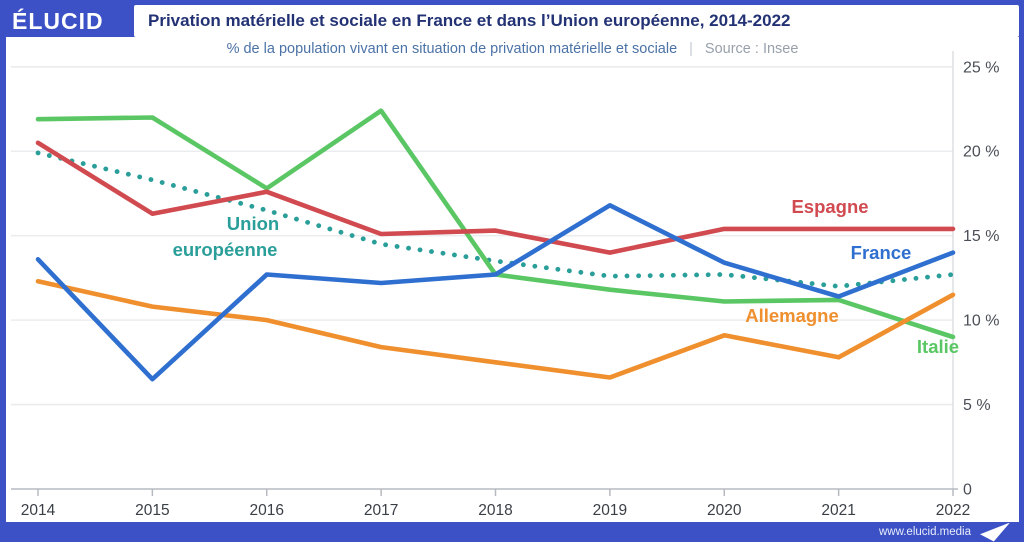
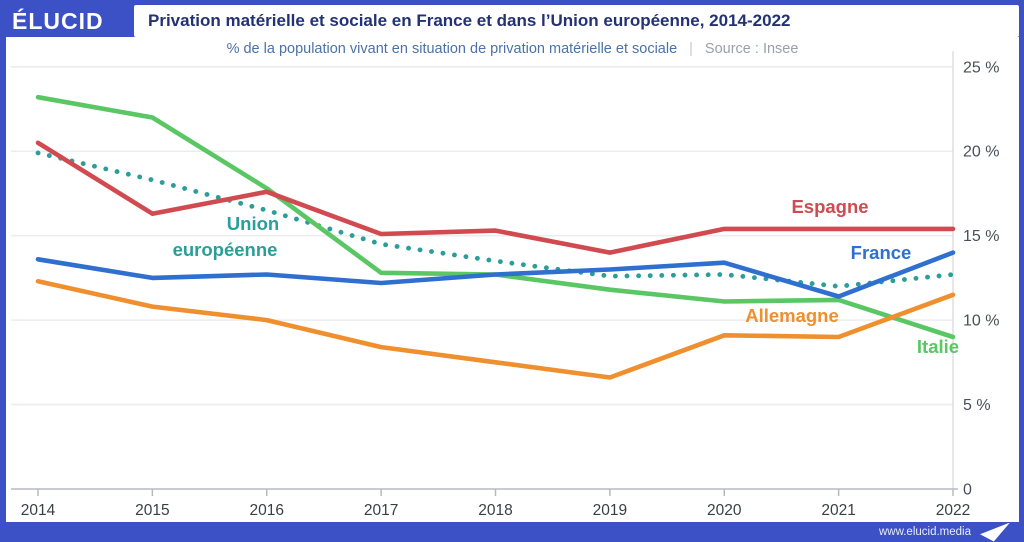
Italie/2014: 21.9% -> 23.2%
France/2015: 6.5% -> 12.5%
Italie/2017: 22.4% -> 12.8%
France/2019: 16.8% -> 13.0%
Allemagne/2021: 7.8% -> 9.0%
